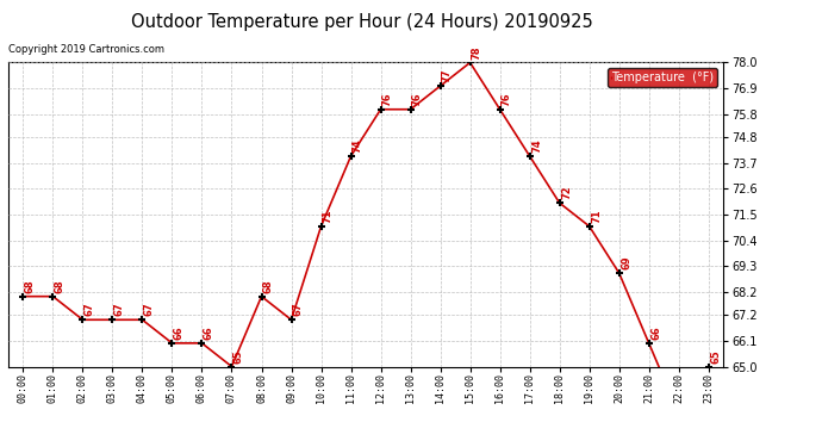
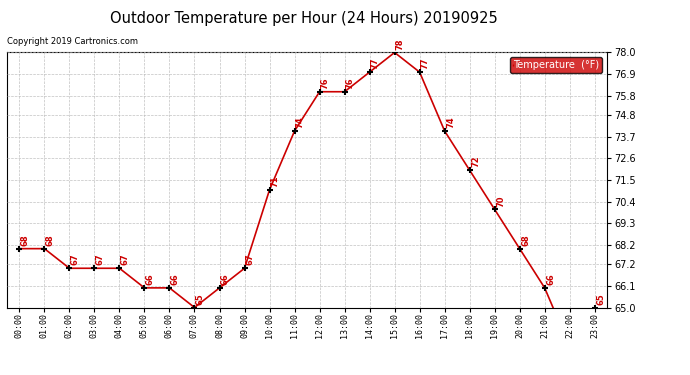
08:00: 68 -> 66
16:00: 76 -> 77
19:00: 71 -> 70
20:00: 69 -> 68
